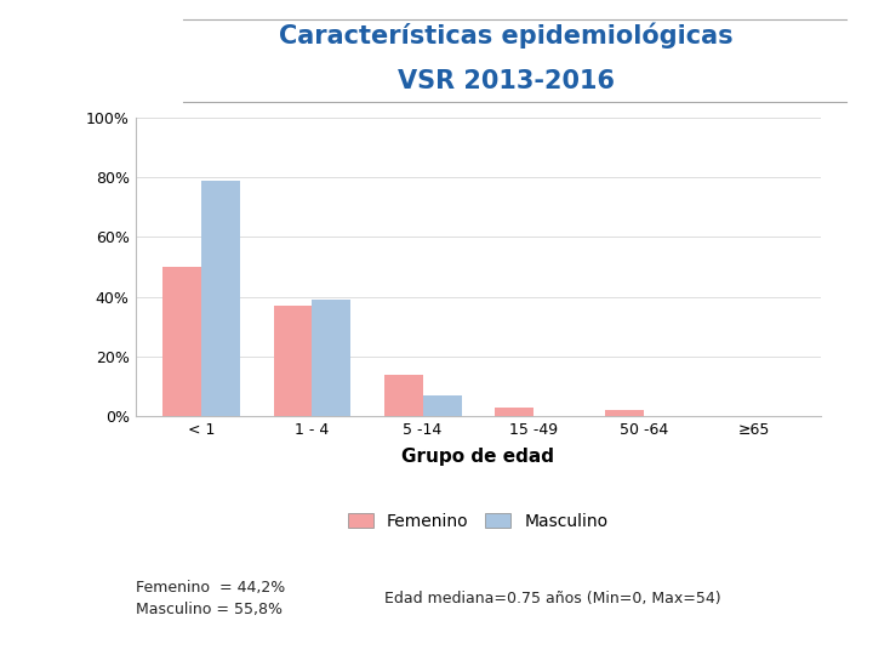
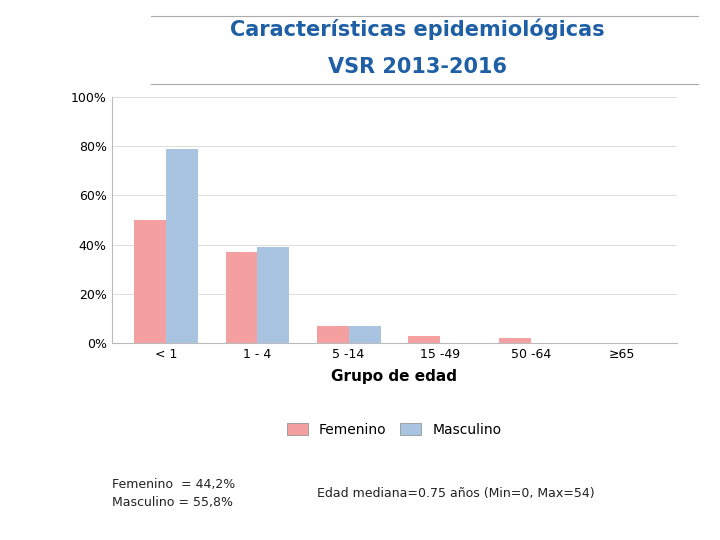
Femenino/5 -14: 14% -> 7%
